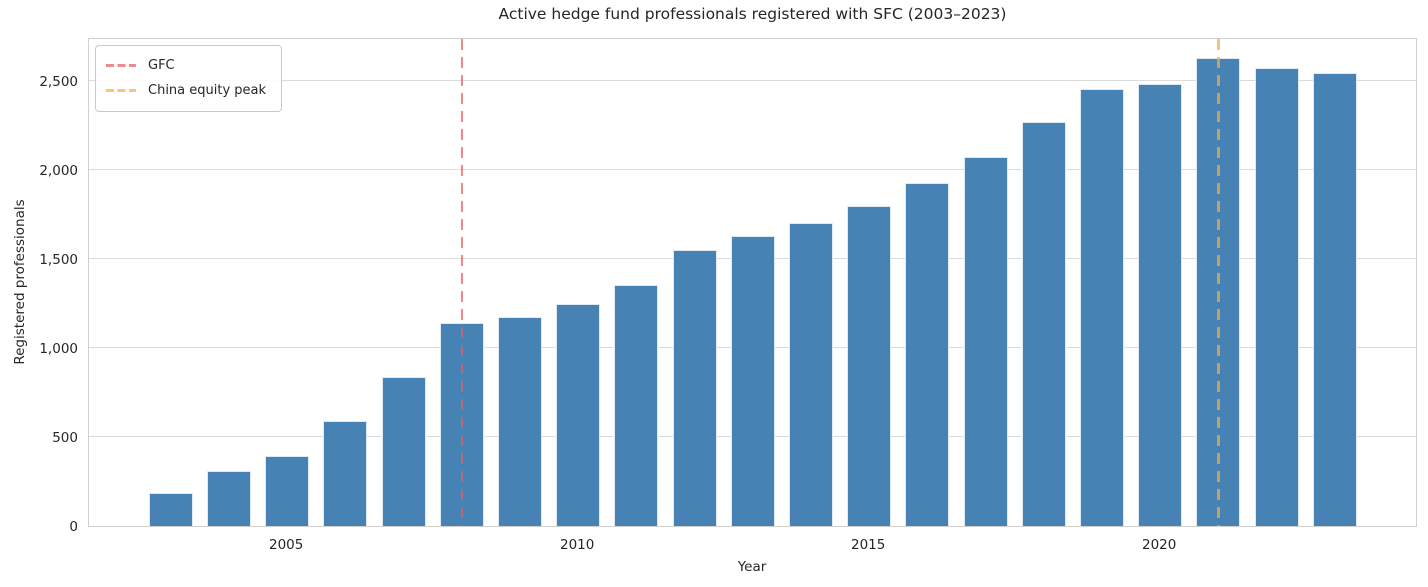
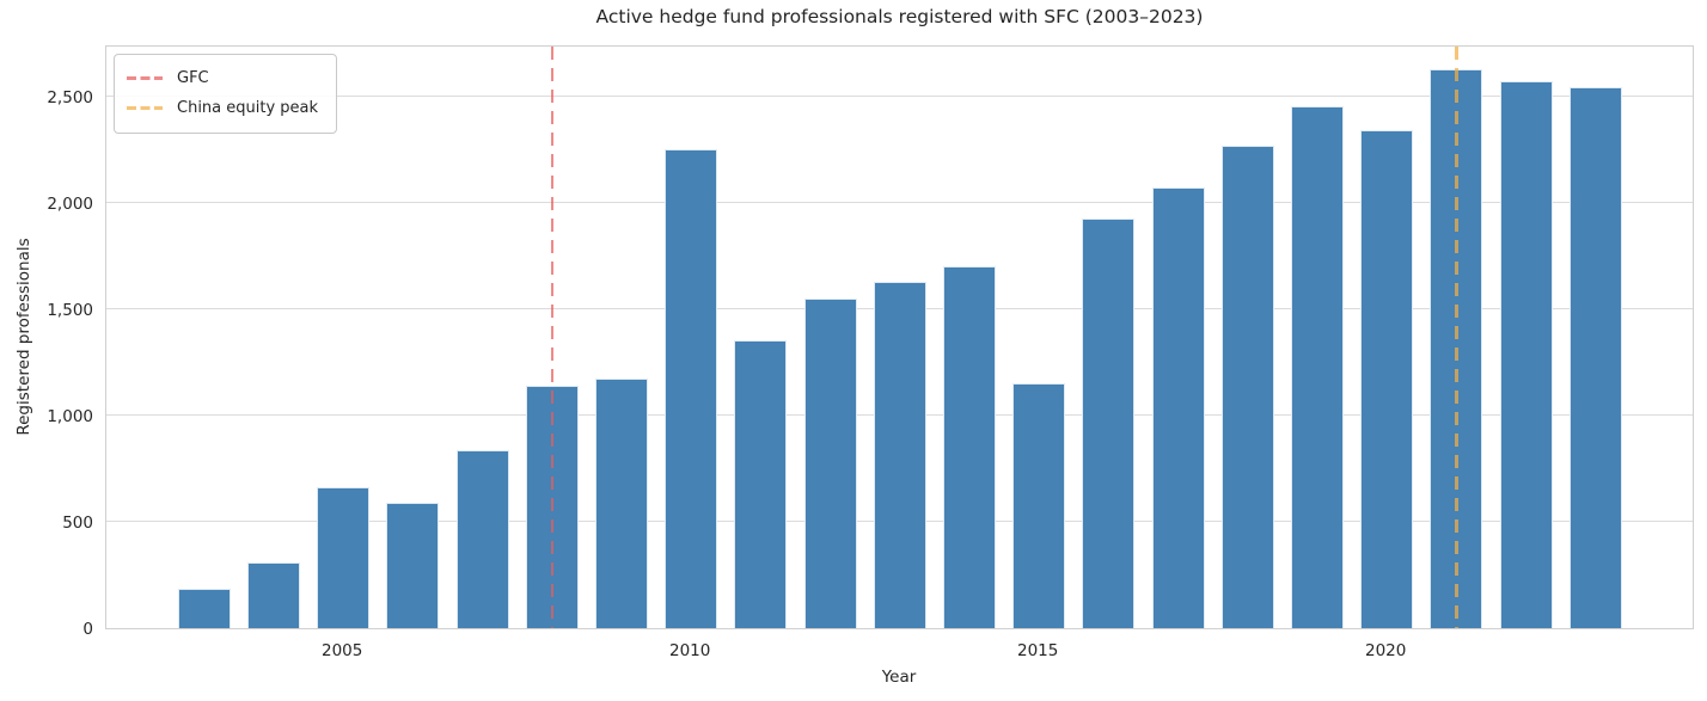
2005: 400 -> 660
2010: 1240 -> 2250
2015: 1800 -> 1150
2020: 2480 -> 2340
